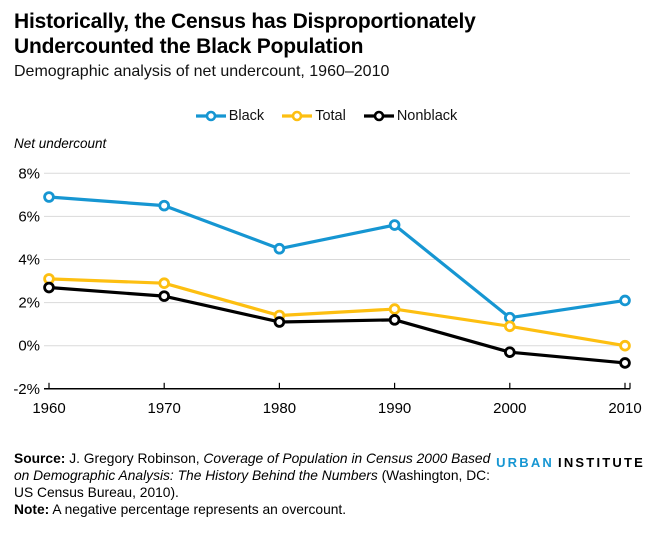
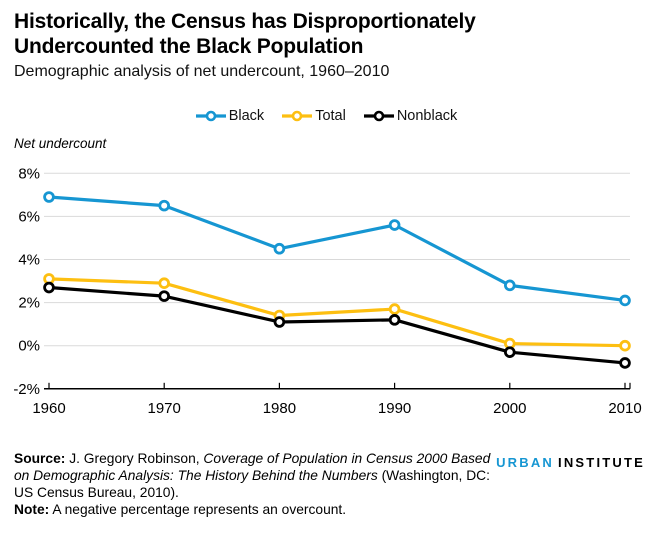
Black/2000: 1.3% -> 2.8%
Total/2000: 0.9% -> 0.1%
